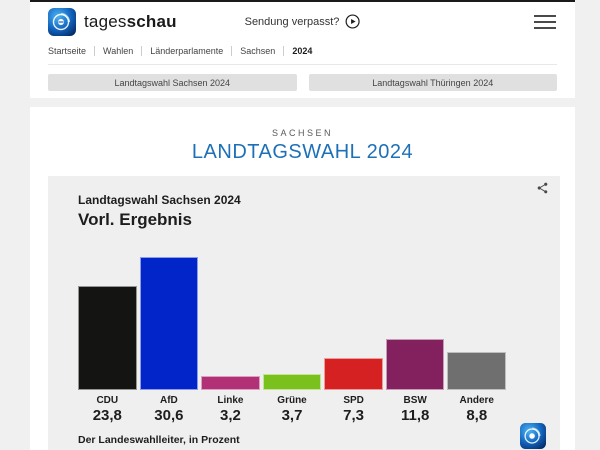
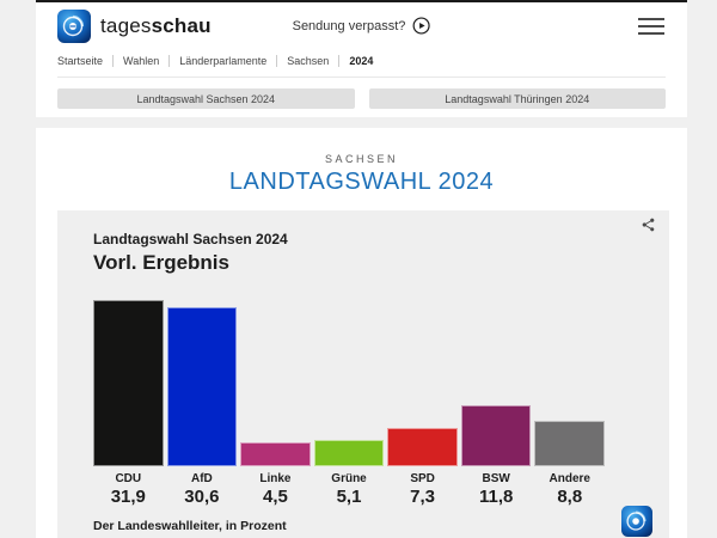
CDU: 23,8 -> 31,9
Linke: 3,2 -> 4,5
Grüne: 3,7 -> 5,1
